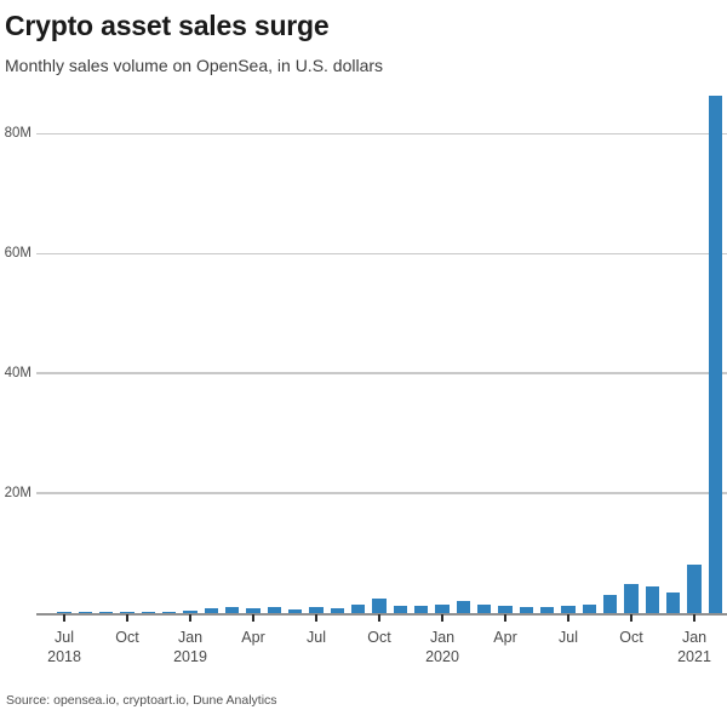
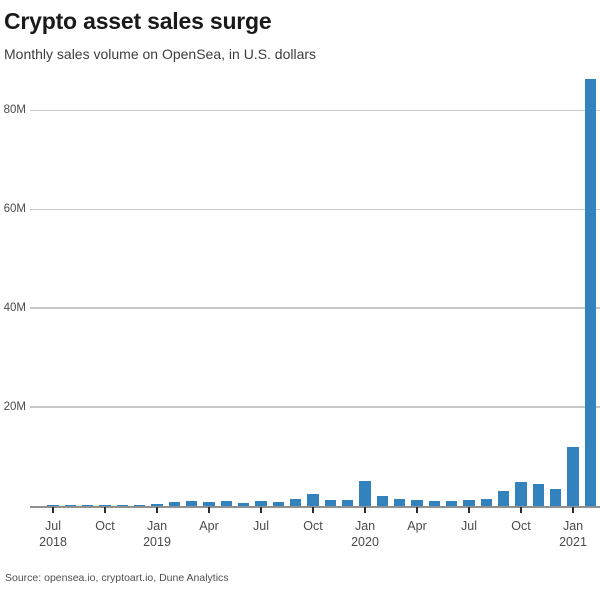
Jan 2020: 2M -> 5M
Jan 2021: 8M -> 12M
